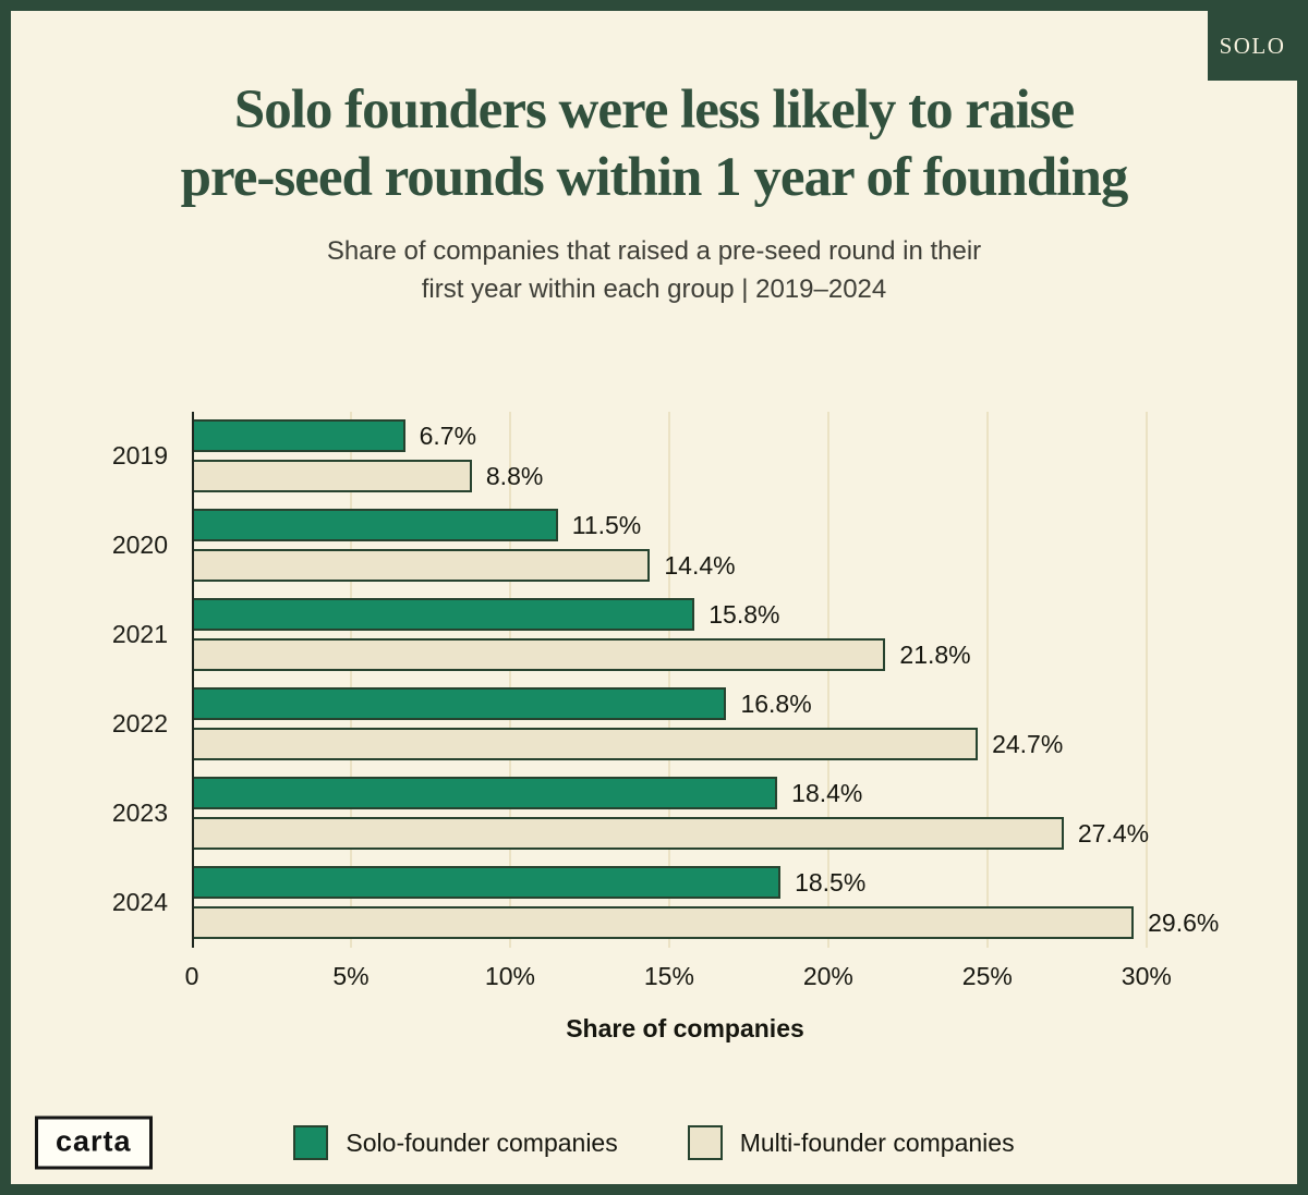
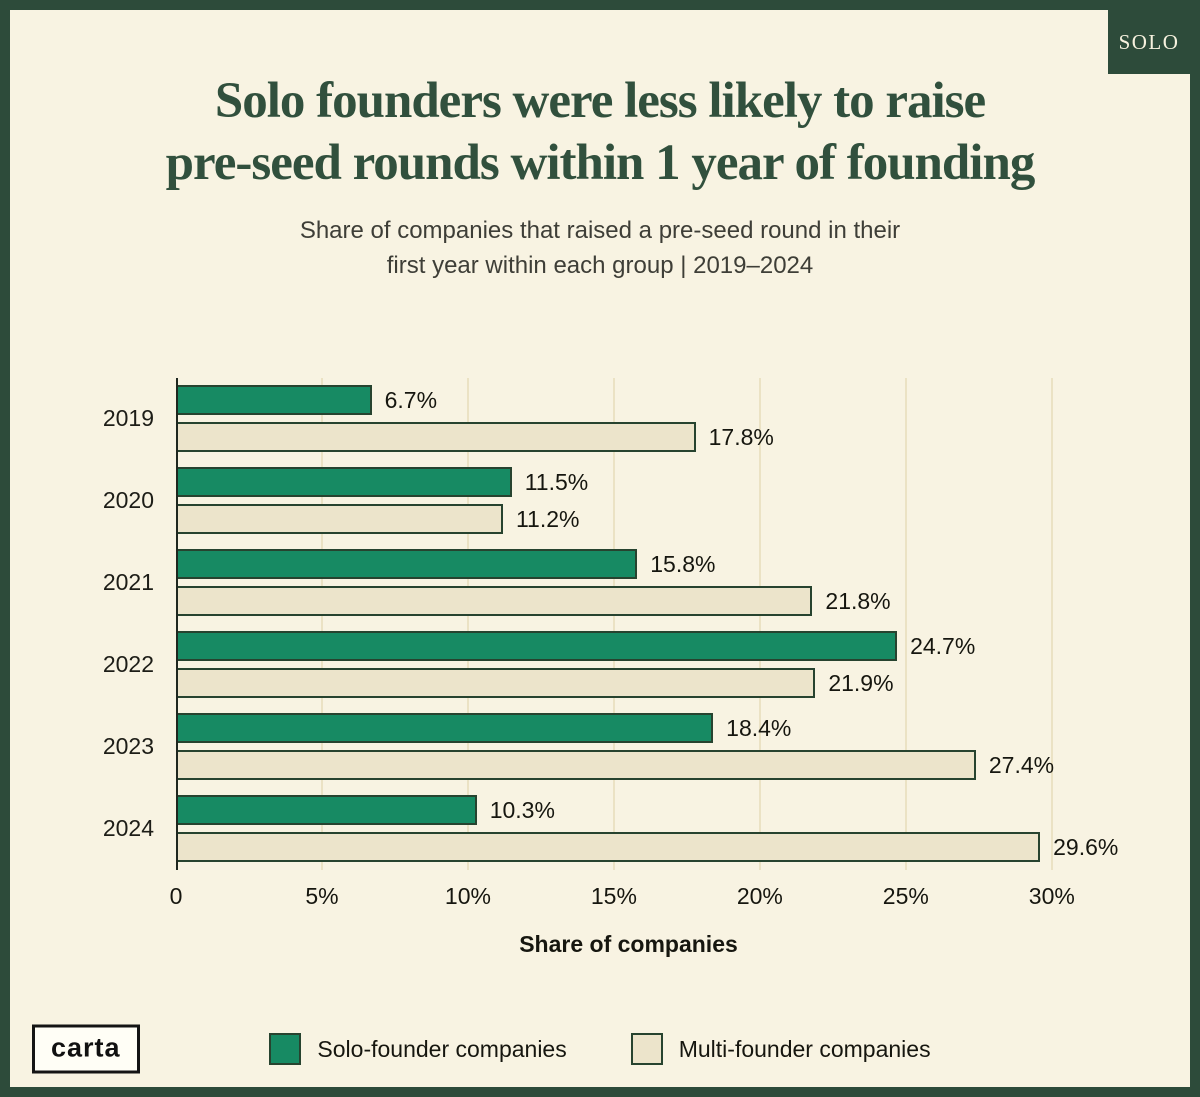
Multi-founder companies/2019: 8.8% -> 17.8%
Multi-founder companies/2020: 14.4% -> 11.2%
Solo-founder companies/2022: 16.8% -> 24.7%
Multi-founder companies/2022: 24.7% -> 21.9%
Solo-founder companies/2024: 18.5% -> 10.3%
